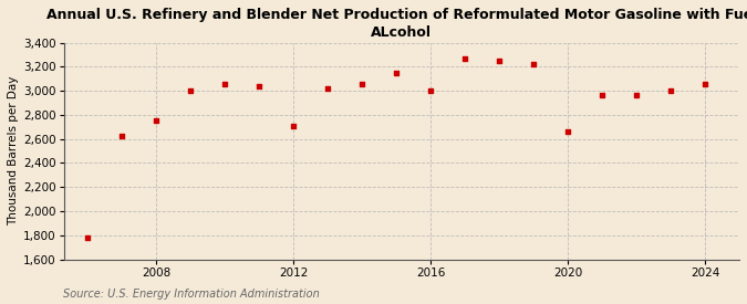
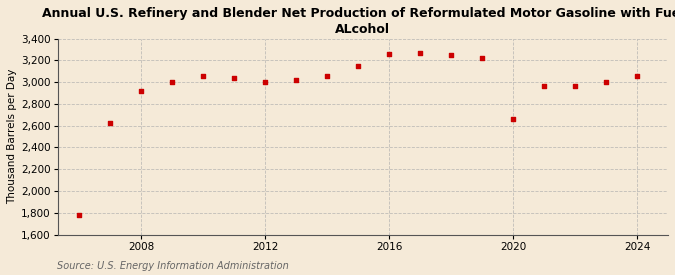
2008: 2,750 -> 2,920
2012: 2,710 -> 3,000
2016: 3,000 -> 3,260
